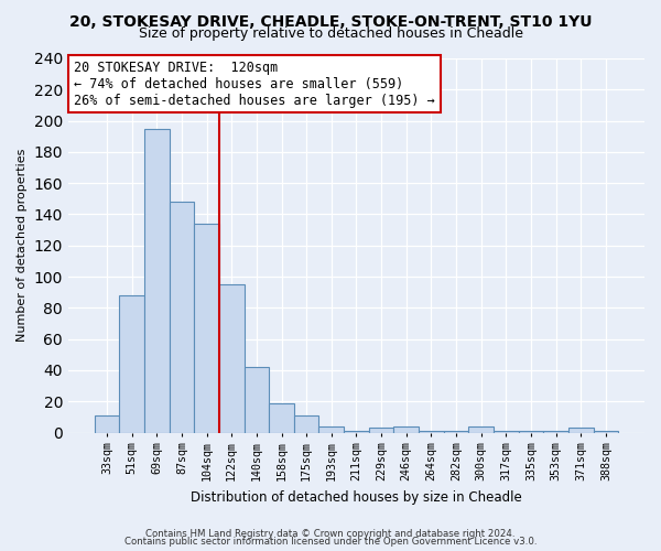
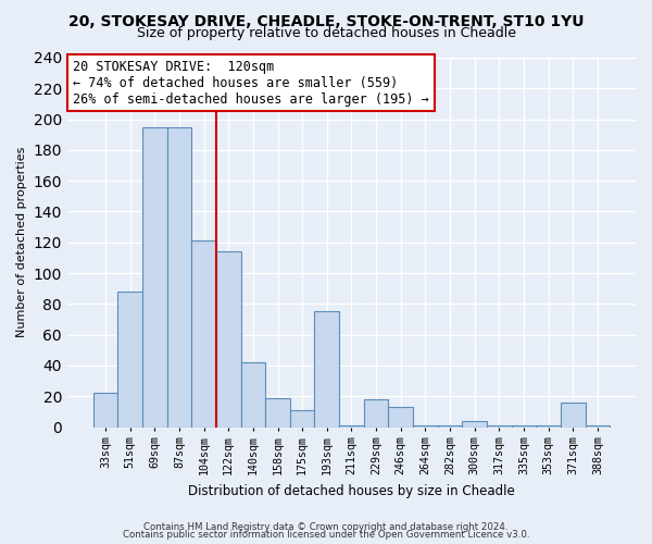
33sqm: 11 -> 22
87sqm: 148 -> 195
104sqm: 134 -> 121
122sqm: 95 -> 114
193sqm: 4 -> 75
229sqm: 3 -> 18
246sqm: 4 -> 13
371sqm: 3 -> 16
